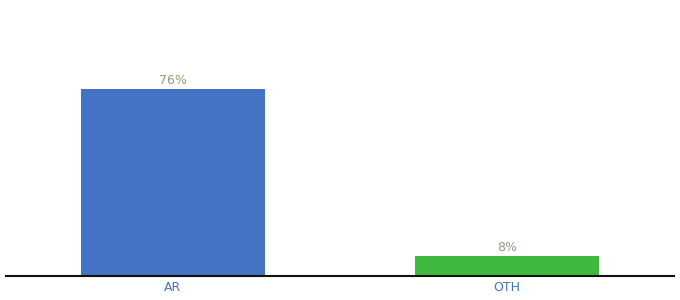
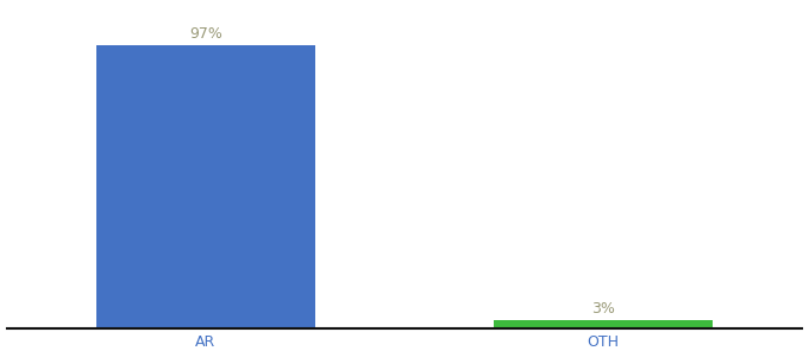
AR: 76% -> 97%
OTH: 8% -> 3%
